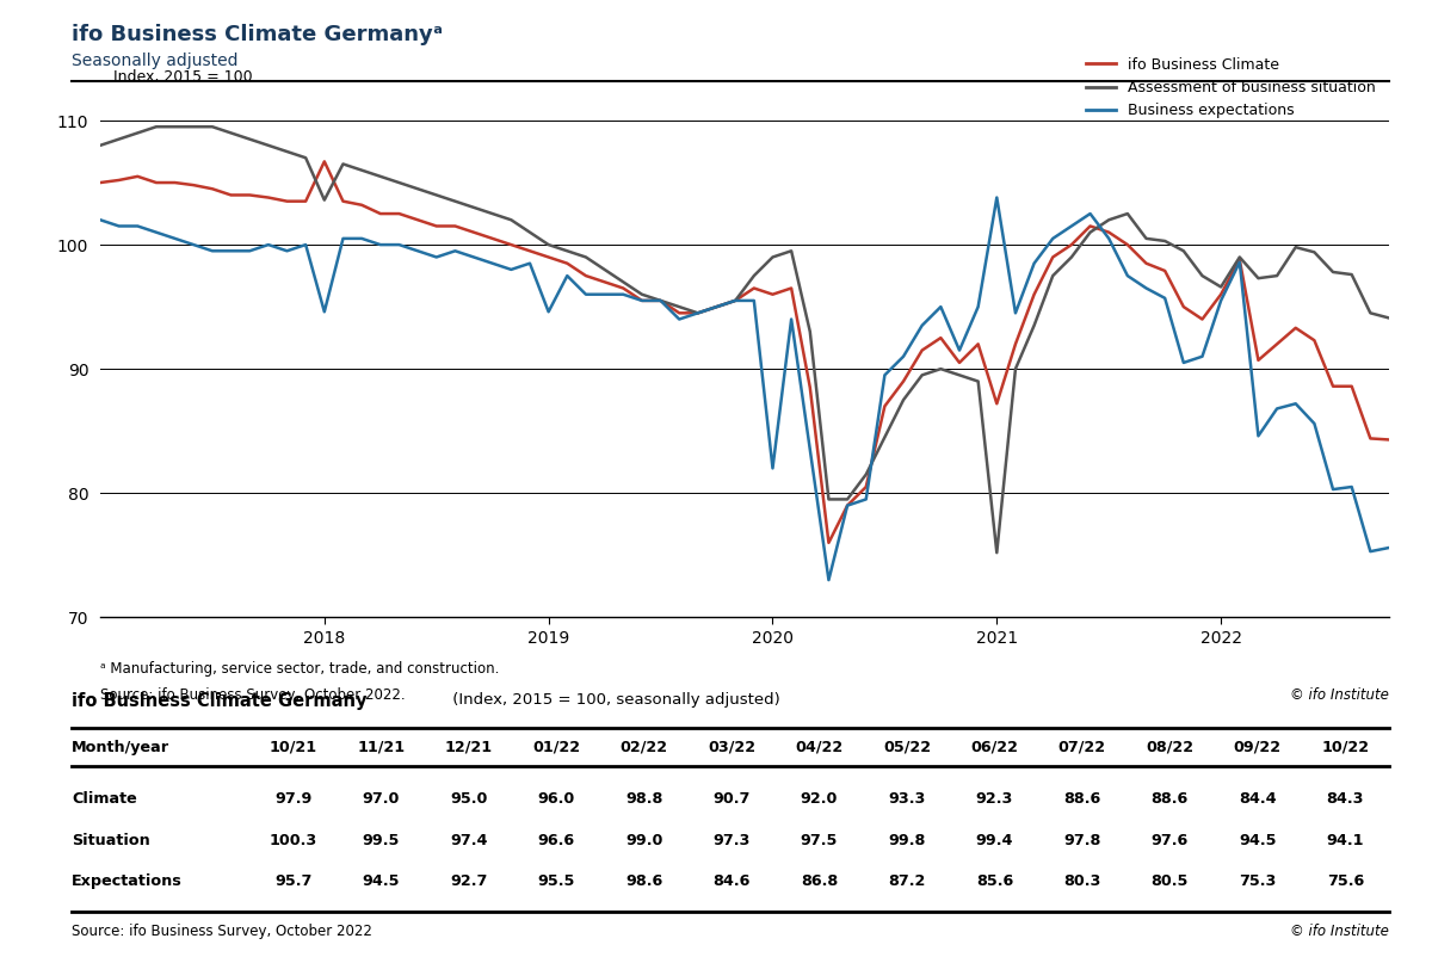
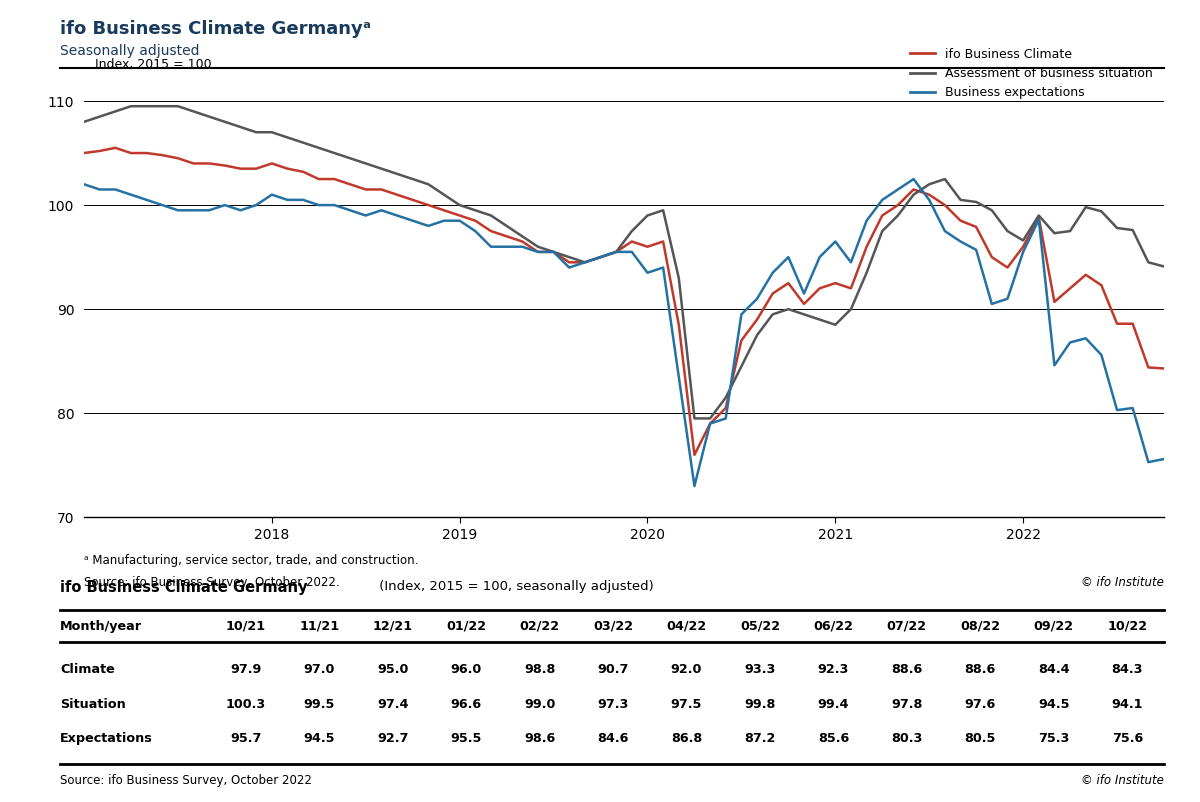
ifo Business Climate/2018: 106.7 -> 104.0
Assessment of business situation/2018: 103.6 -> 107.0
Business expectations/2018: 94.6 -> 101.0
Business expectations/2019: 94.6 -> 98.5
Business expectations/2020: 82.0 -> 93.5
ifo Business Climate/2021: 87.2 -> 92.5
Assessment of business situation/2021: 75.2 -> 88.5
Business expectations/2021: 103.8 -> 96.5
